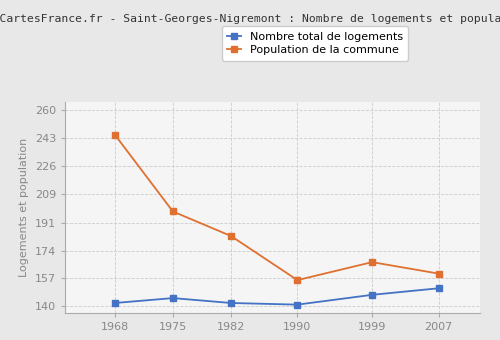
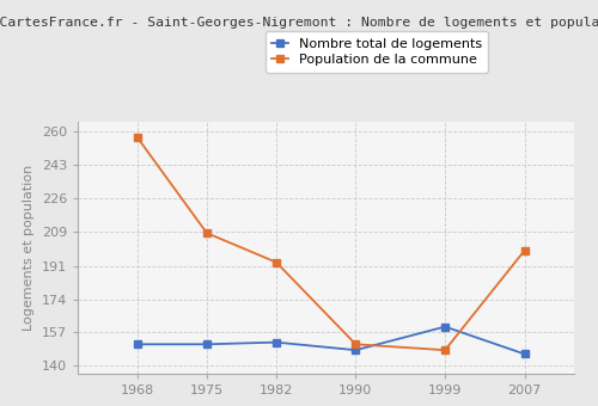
Nombre total de logements/1968: 142 -> 151
Population de la commune/1968: 245 -> 257
Nombre total de logements/1975: 145 -> 151
Population de la commune/1975: 198 -> 208
Nombre total de logements/1982: 142 -> 152
Population de la commune/1982: 183 -> 193
Nombre total de logements/1990: 141 -> 148
Population de la commune/1990: 156 -> 151
Nombre total de logements/1999: 147 -> 160
Population de la commune/1999: 167 -> 148
Nombre total de logements/2007: 151 -> 146
Population de la commune/2007: 160 -> 199
